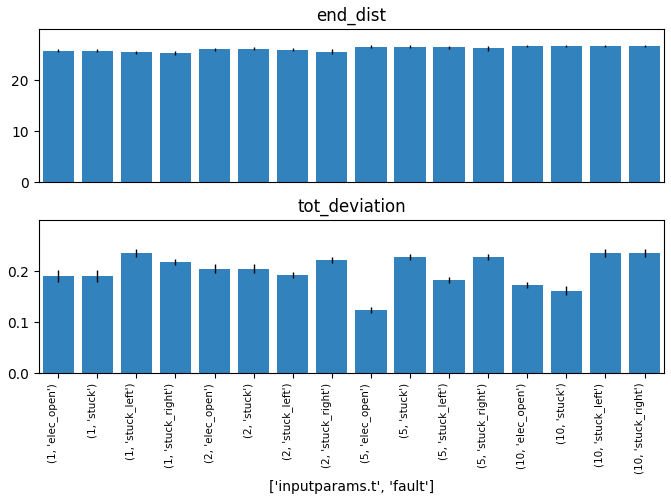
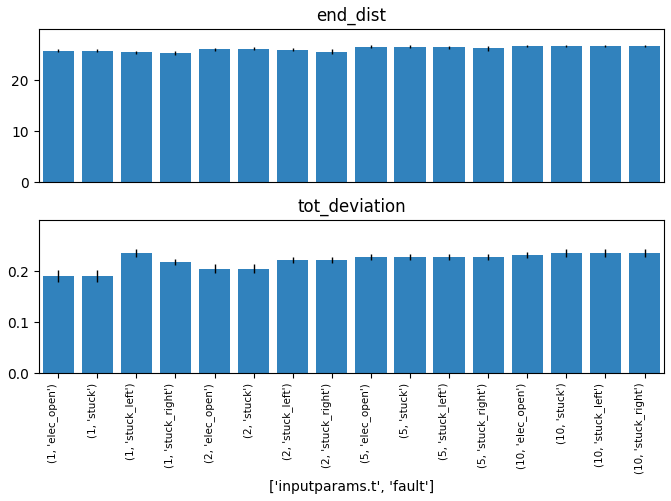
tot_deviation/(2, 'stuck_left'): 0.192 -> 0.222
tot_deviation/(5, 'elec_open'): 0.124 -> 0.227
tot_deviation/(5, 'stuck_left'): 0.182 -> 0.228
tot_deviation/(10, 'elec_open'): 0.172 -> 0.232
tot_deviation/(10, 'stuck'): 0.162 -> 0.235
